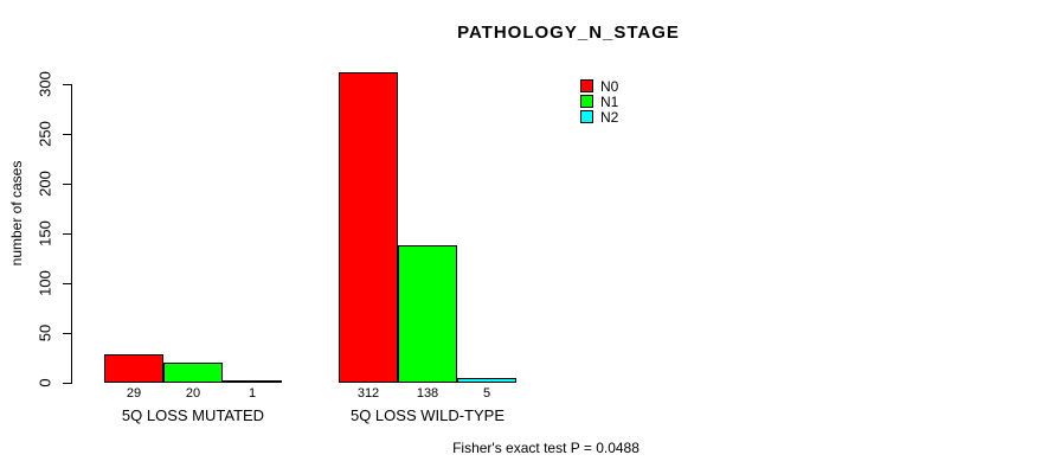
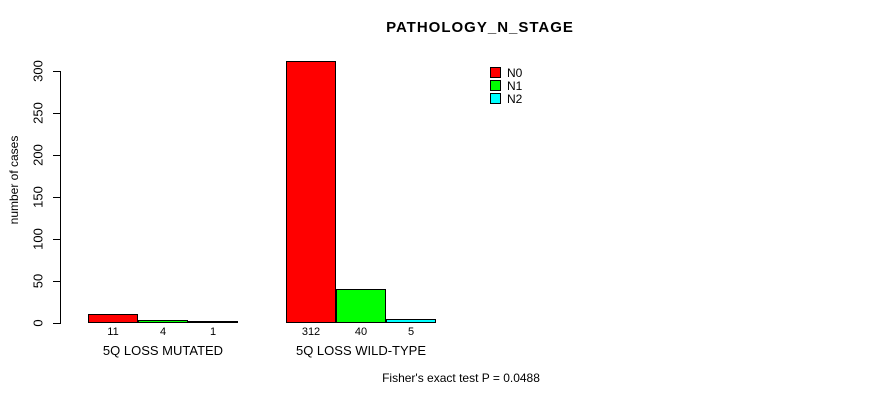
N0/5Q LOSS MUTATED: 29 -> 11
N1/5Q LOSS MUTATED: 20 -> 4
N1/5Q LOSS WILD-TYPE: 138 -> 40
